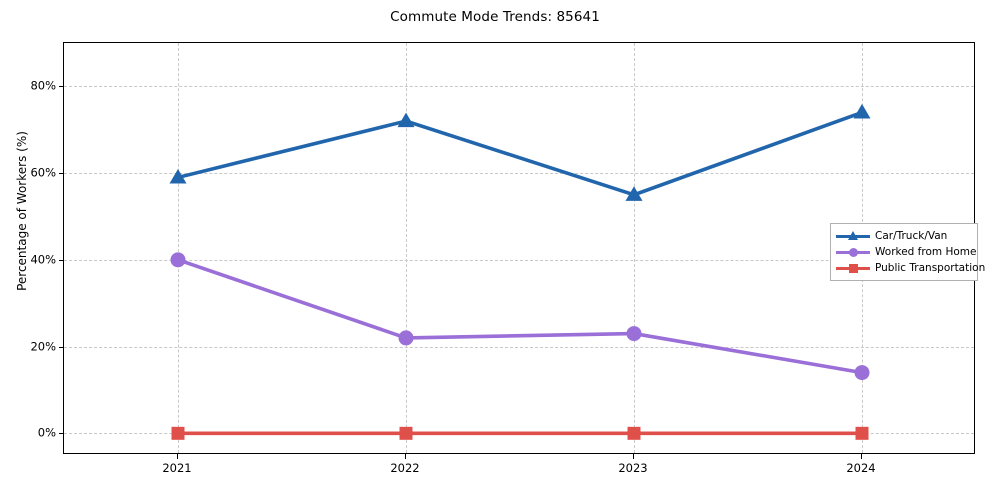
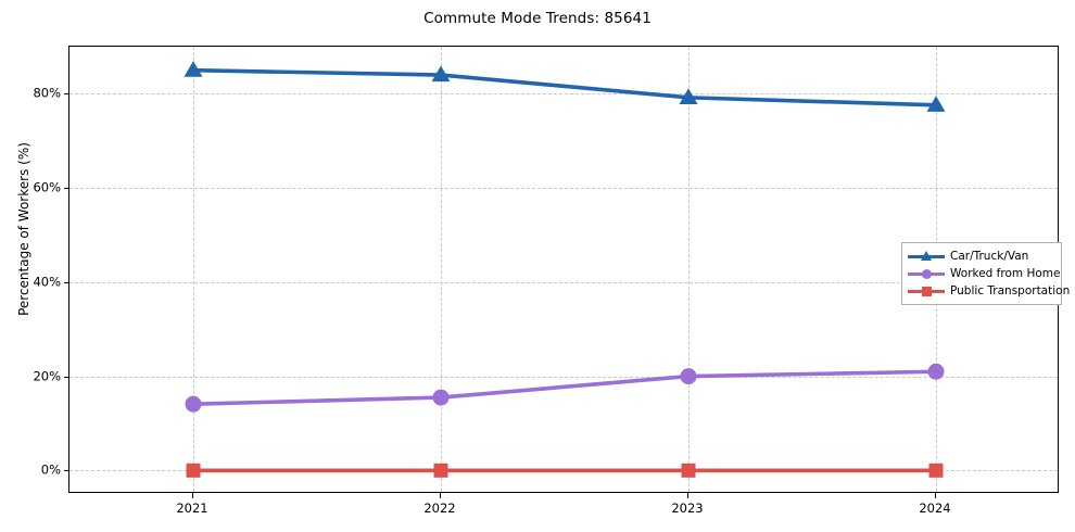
Car/Truck/Van/2021: 59% -> 85%
Worked from Home/2021: 40% -> 14%
Car/Truck/Van/2022: 72% -> 84%
Worked from Home/2022: 22% -> 16%
Car/Truck/Van/2023: 55% -> 79%
Worked from Home/2023: 23% -> 20%
Car/Truck/Van/2024: 74% -> 78%
Worked from Home/2024: 14% -> 21%
